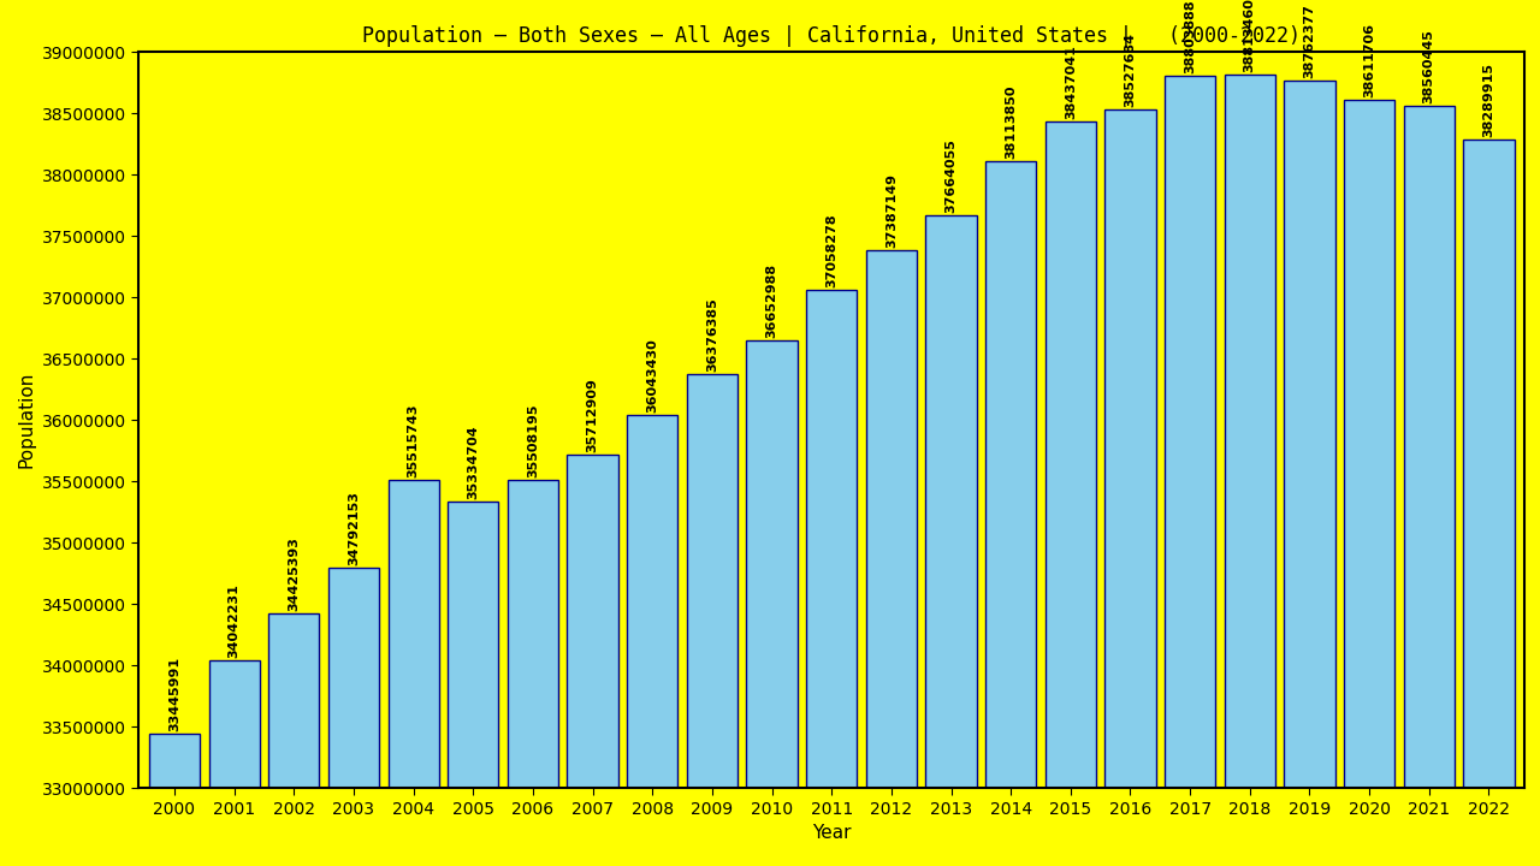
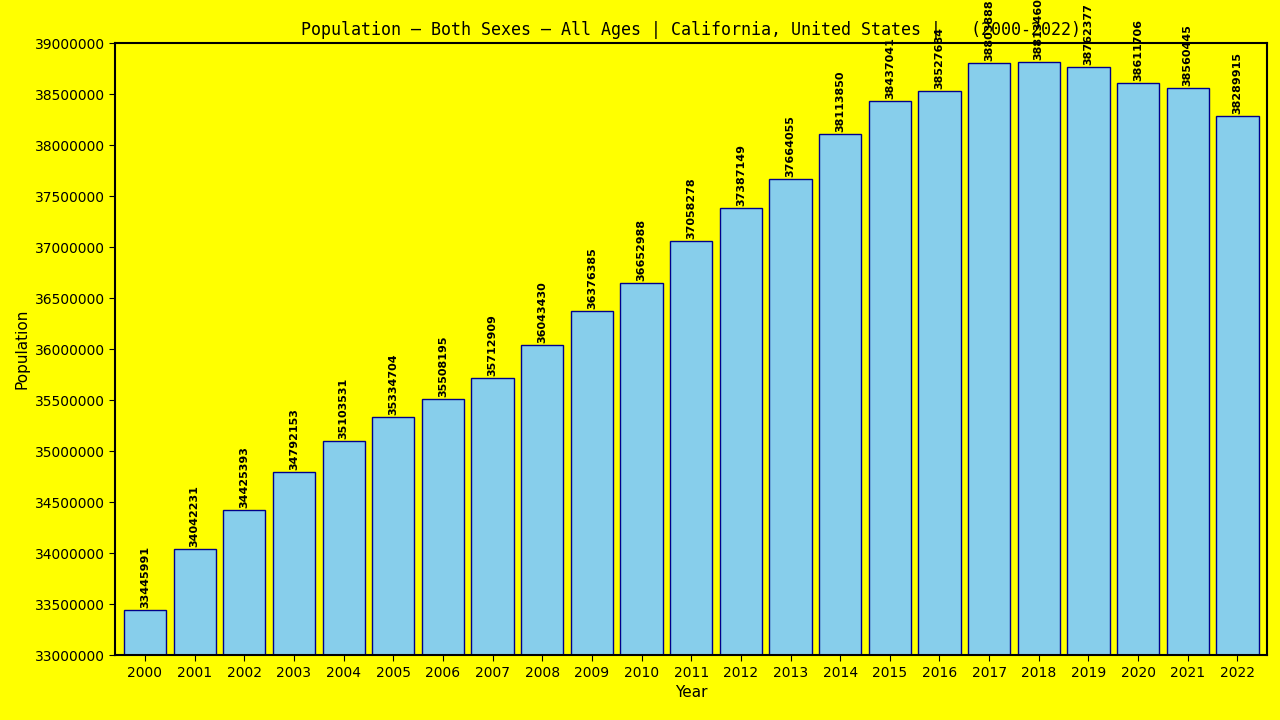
2004: 35515743 -> 35103531
